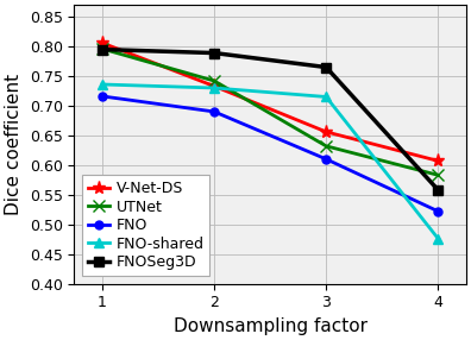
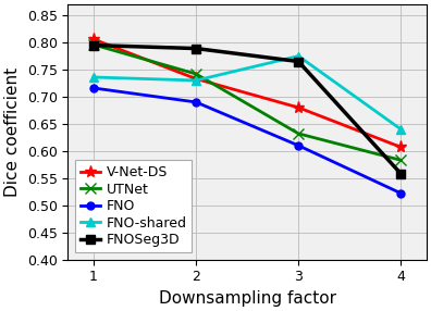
V-Net-DS/3: 0.656 -> 0.680
FNO-shared/3: 0.715 -> 0.775
FNO-shared/4: 0.476 -> 0.640
